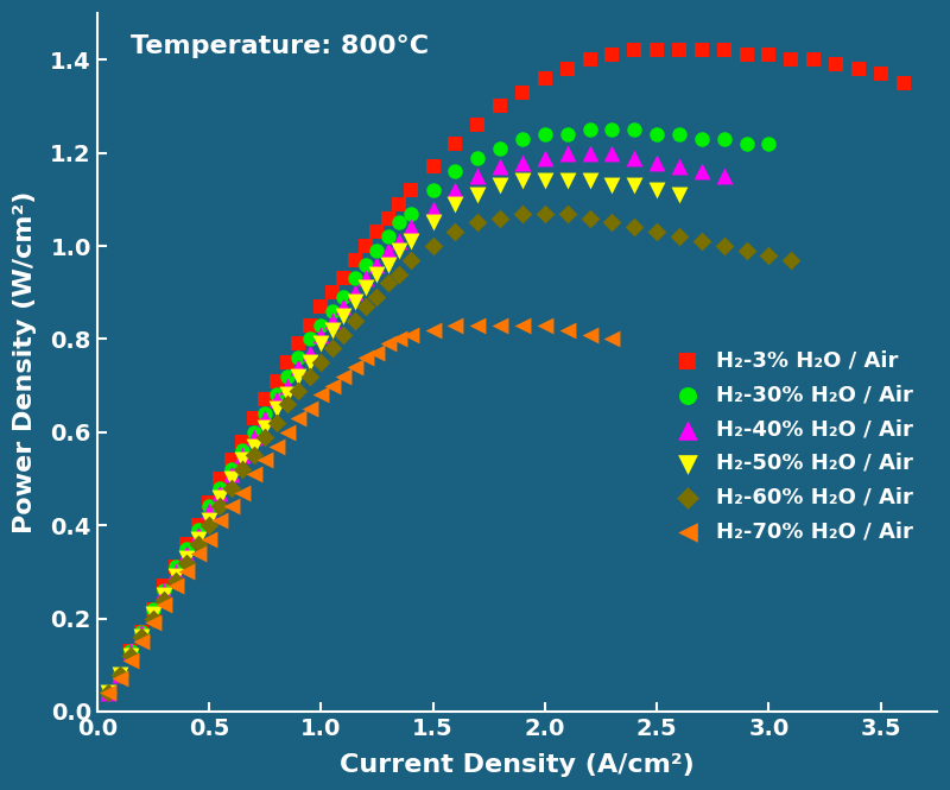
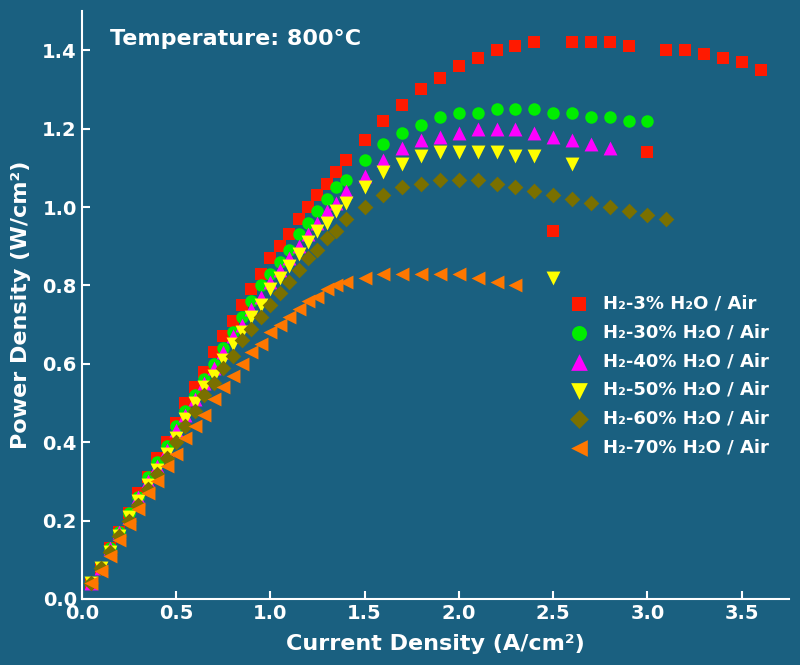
H₂-3% H₂O / Air/2.5: 1.42 -> 0.94
H₂-50% H₂O / Air/2.5: 1.12 -> 0.82
H₂-3% H₂O / Air/3.0: 1.41 -> 1.14
